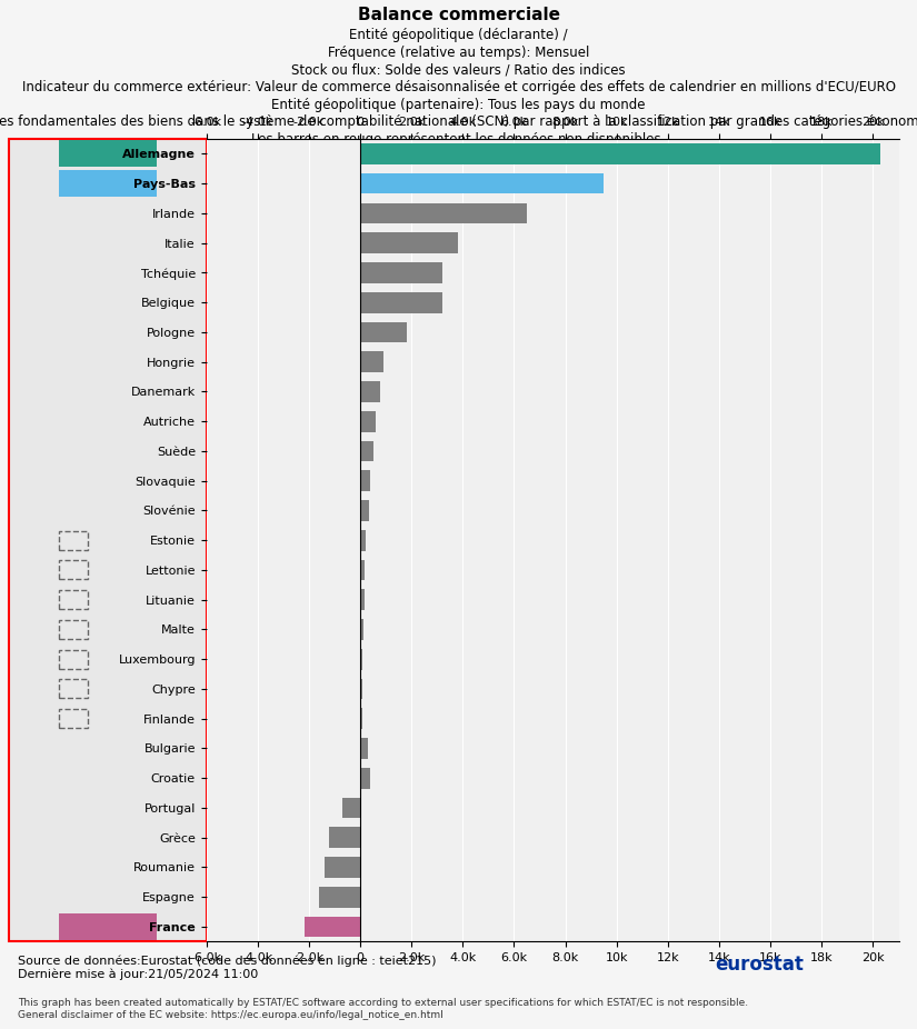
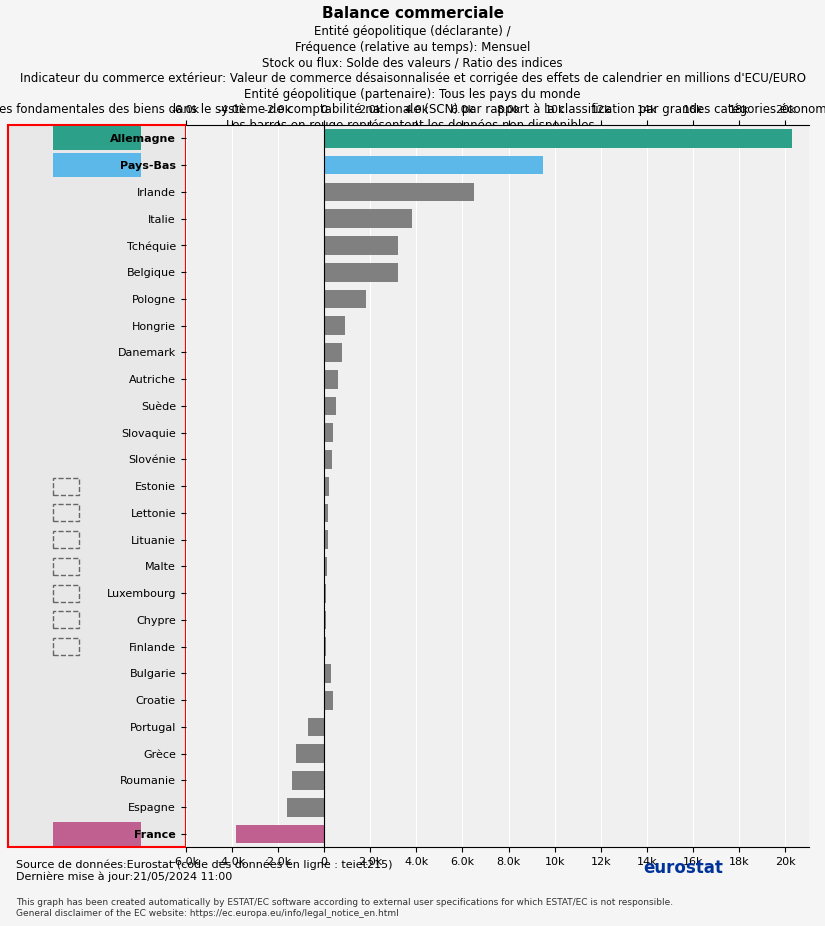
France: -2.15k -> -3.80k
